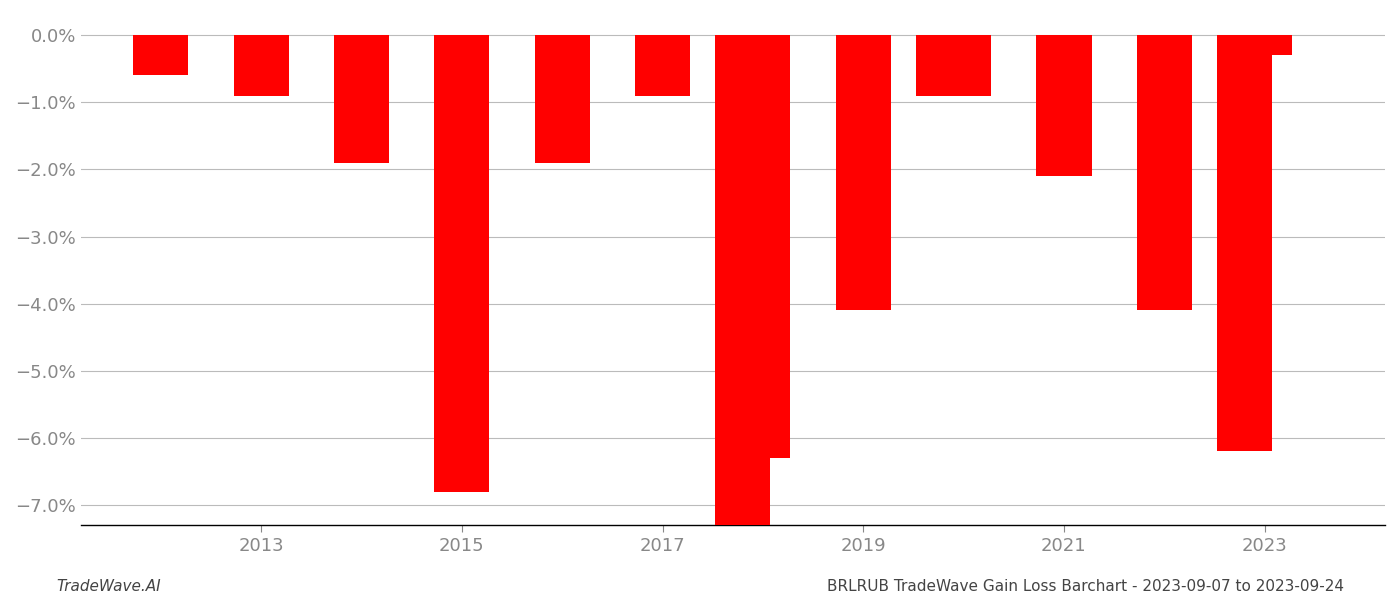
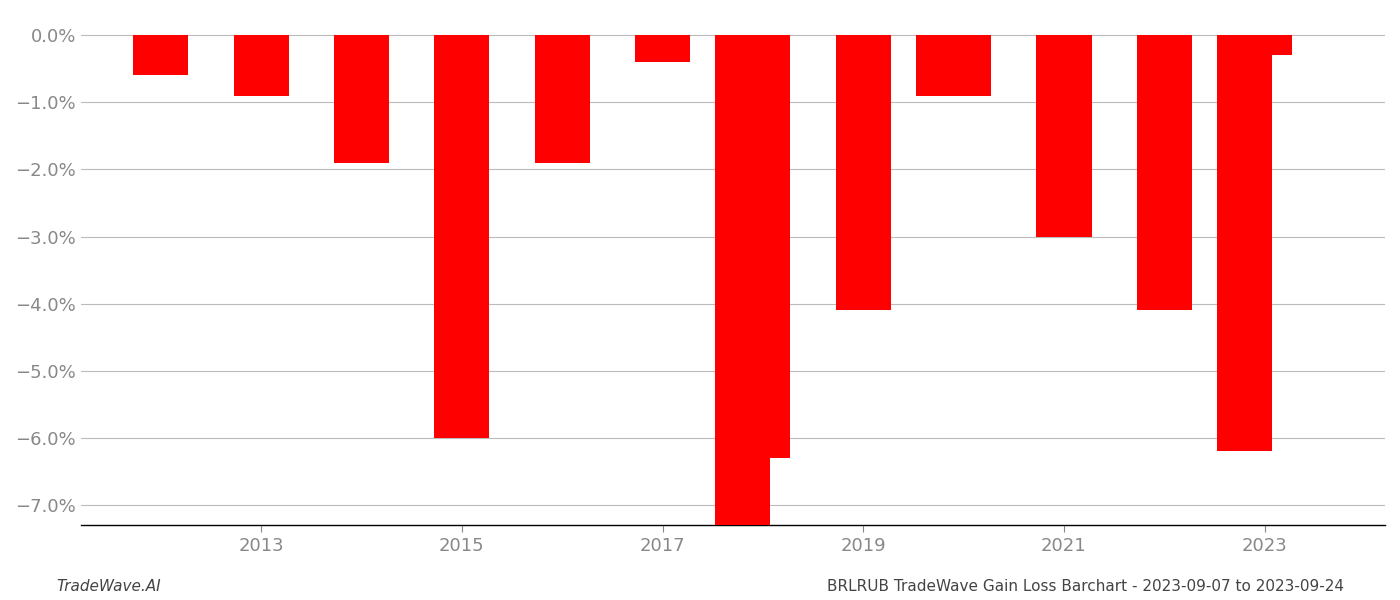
2015: -6.8% -> -6.0%
2017: -0.9% -> -0.4%
2021: -2.1% -> -3.0%
